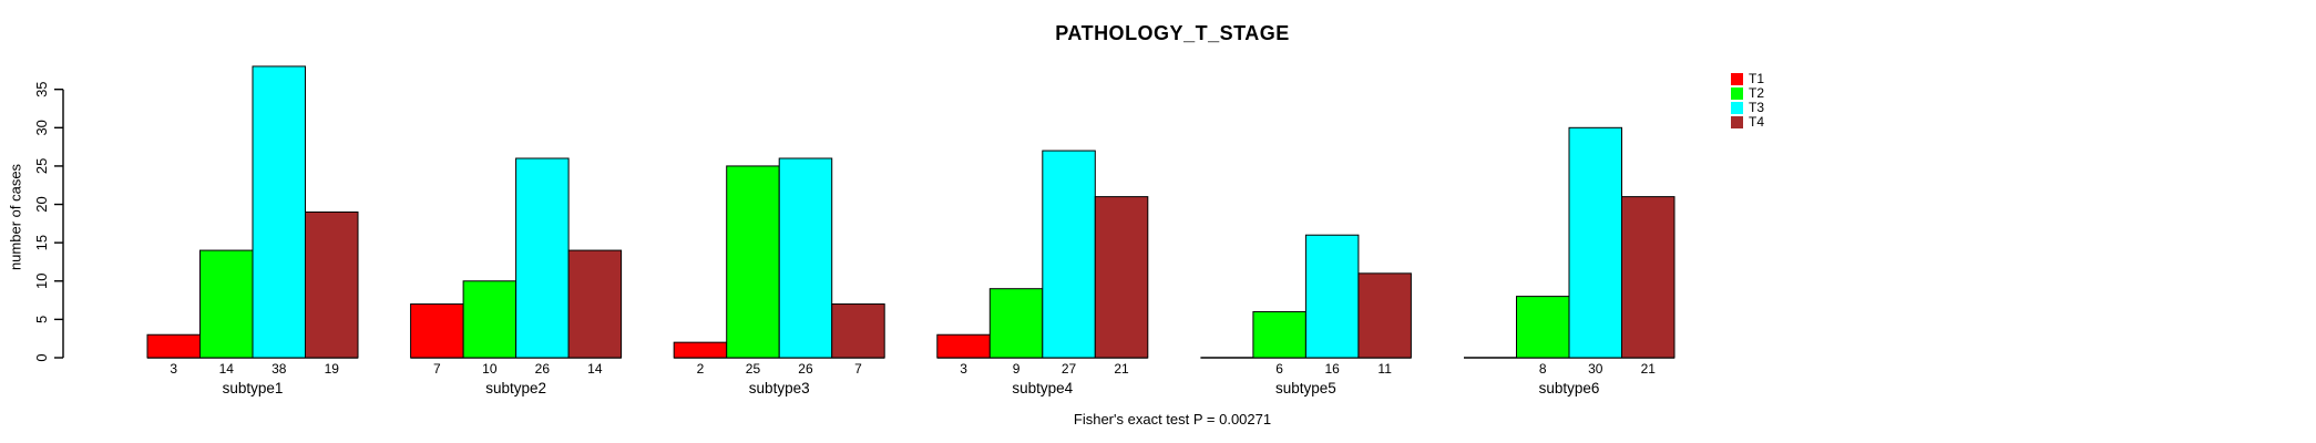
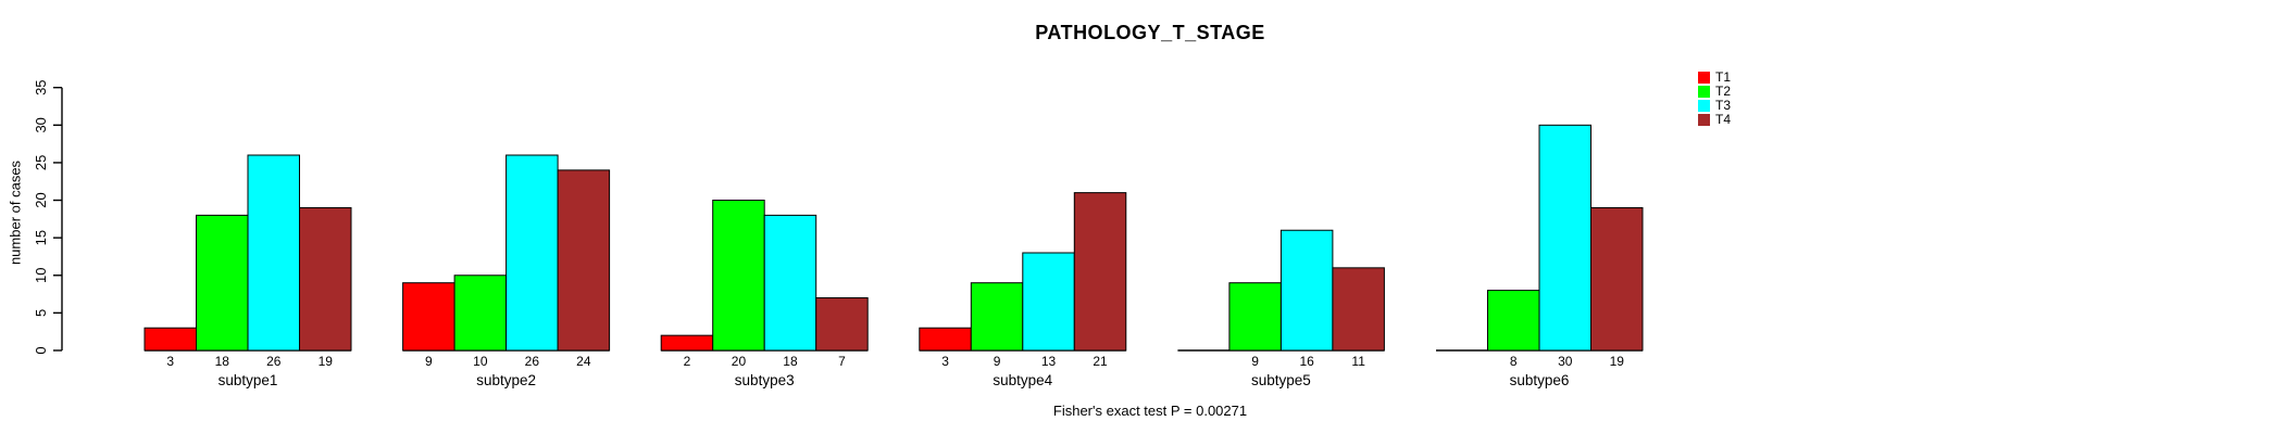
T2/subtype1: 14 -> 18
T3/subtype1: 38 -> 26
T1/subtype2: 7 -> 9
T4/subtype2: 14 -> 24
T2/subtype3: 25 -> 20
T3/subtype3: 26 -> 18
T3/subtype4: 27 -> 13
T2/subtype5: 6 -> 9
T4/subtype6: 21 -> 19
